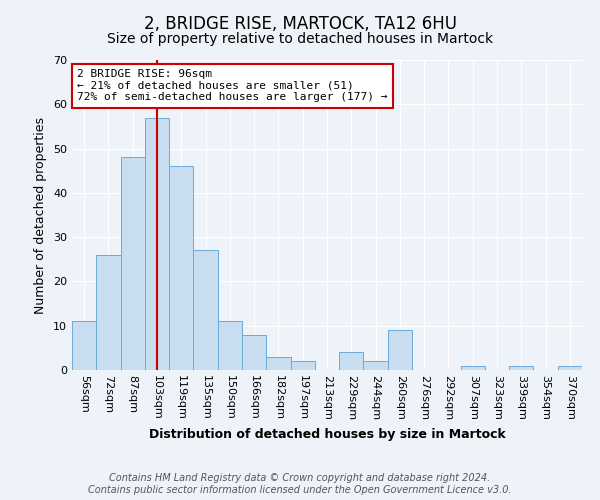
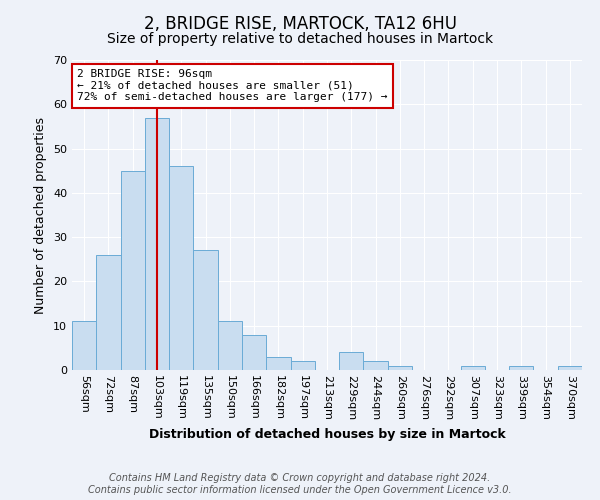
87sqm: 48 -> 45
260sqm: 9 -> 1
